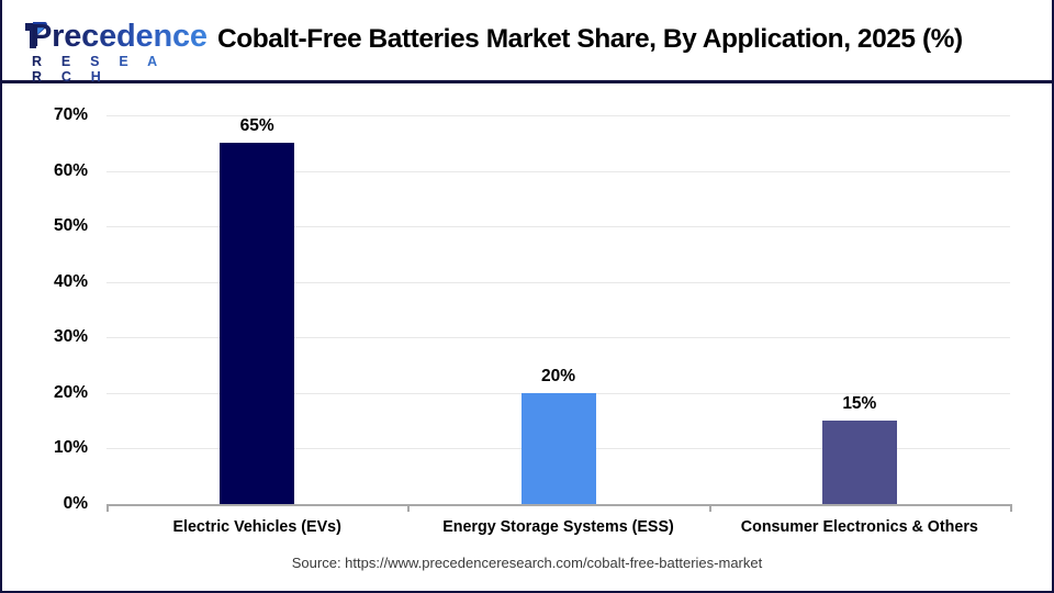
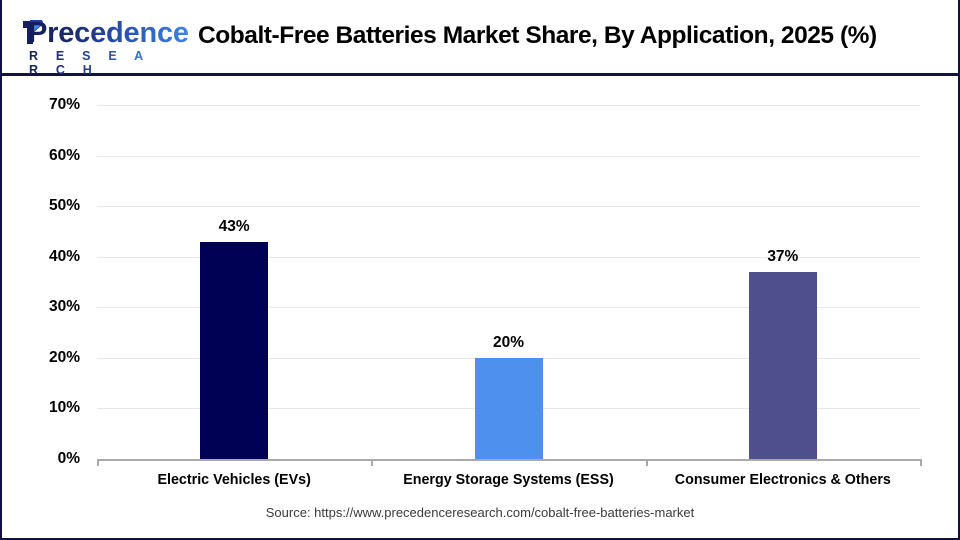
Electric Vehicles (EVs): 65% -> 43%
Consumer Electronics & Others: 15% -> 37%
